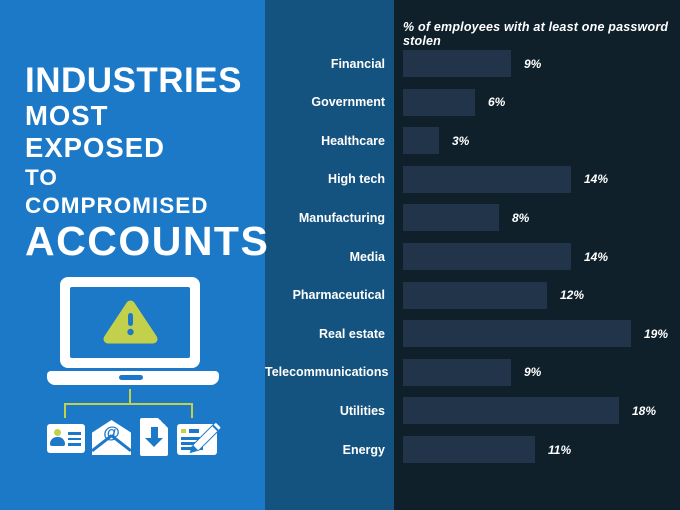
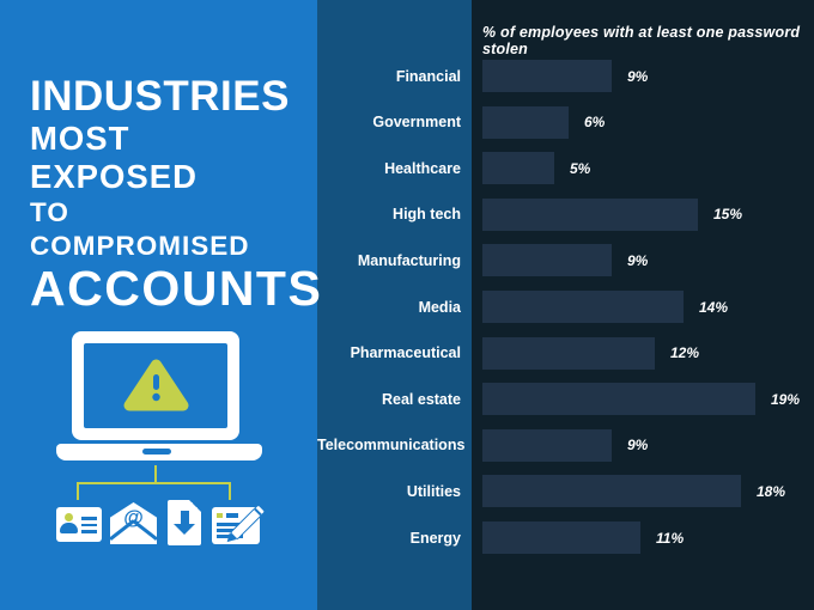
Healthcare: 3% -> 5%
High tech: 14% -> 15%
Manufacturing: 8% -> 9%
